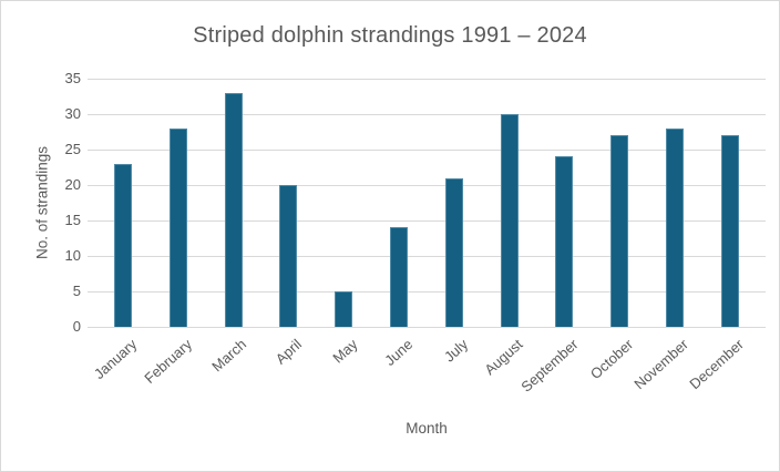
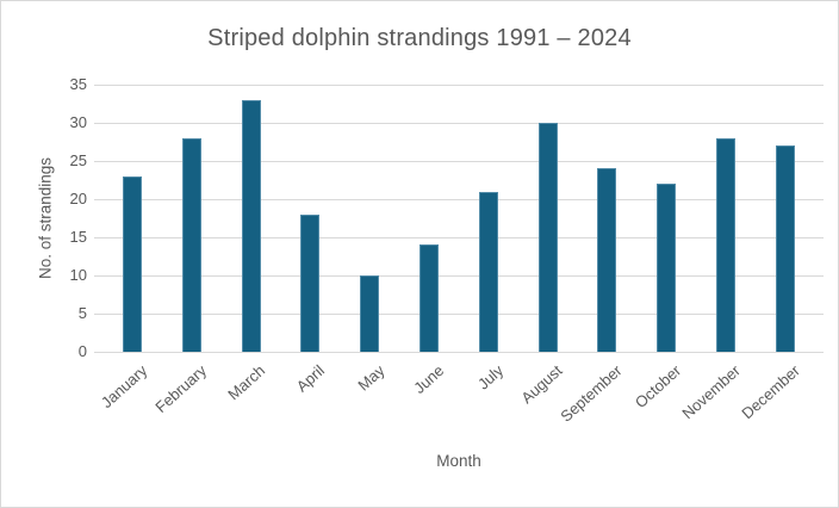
April: 20 -> 18
May: 5 -> 10
October: 27 -> 22
